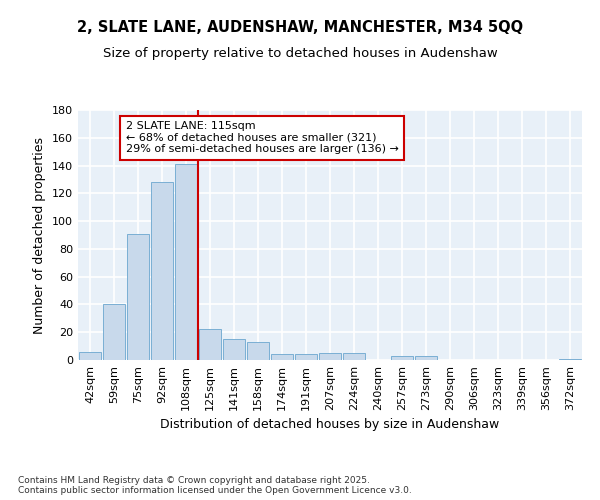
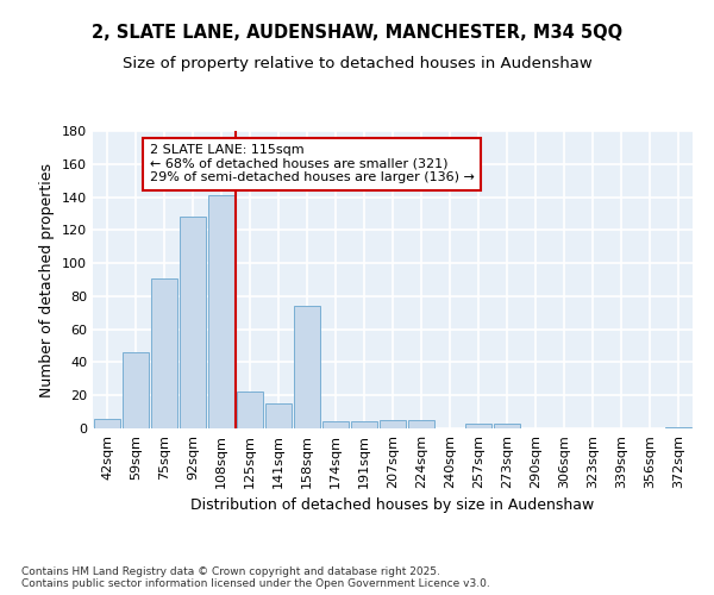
59sqm: 40 -> 46
158sqm: 13 -> 74
